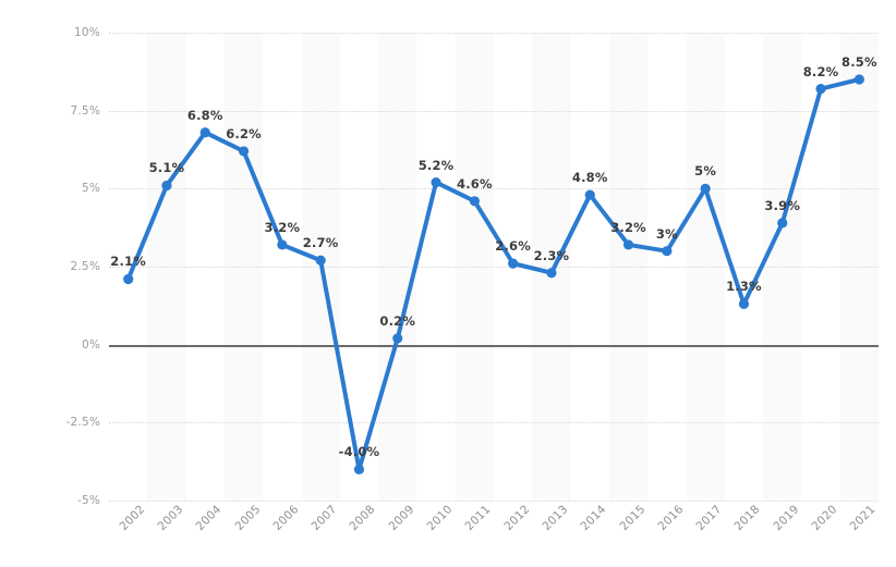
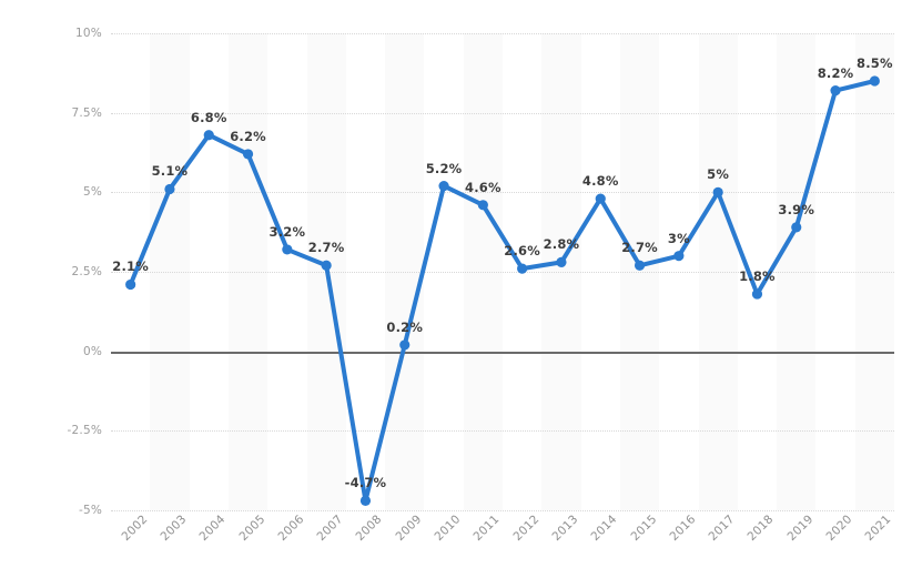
2008: -4.0% -> -4.7%
2013: 2.3% -> 2.8%
2015: 3.2% -> 2.7%
2018: 1.3% -> 1.8%
